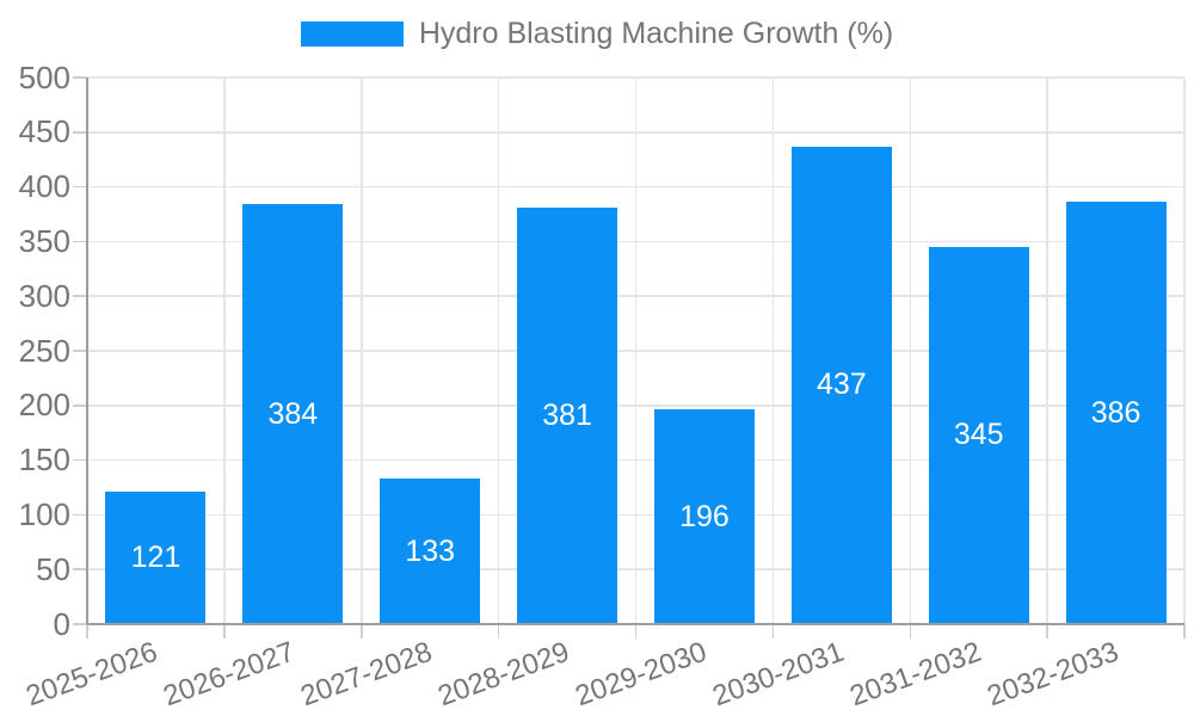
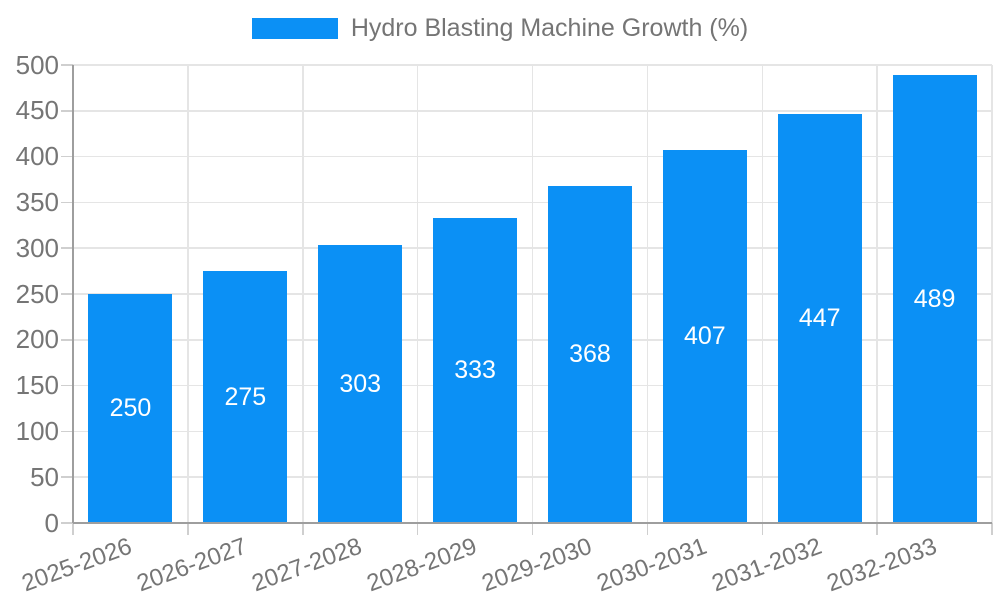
2025-2026: 121 -> 250
2026-2027: 384 -> 275
2027-2028: 133 -> 303
2028-2029: 381 -> 333
2029-2030: 196 -> 368
2030-2031: 437 -> 407
2031-2032: 345 -> 447
2032-2033: 386 -> 489
